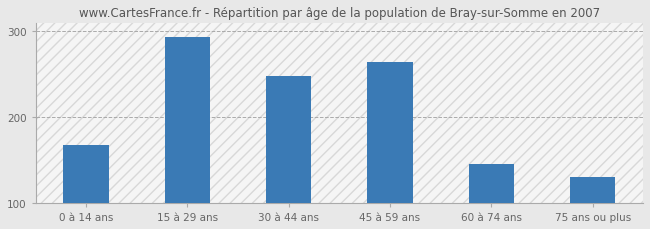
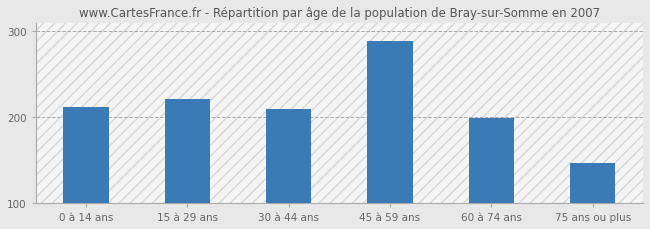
0 à 14 ans: 168 -> 212
15 à 29 ans: 294 -> 221
30 à 44 ans: 248 -> 210
45 à 59 ans: 264 -> 289
60 à 74 ans: 146 -> 199
75 ans ou plus: 130 -> 147
